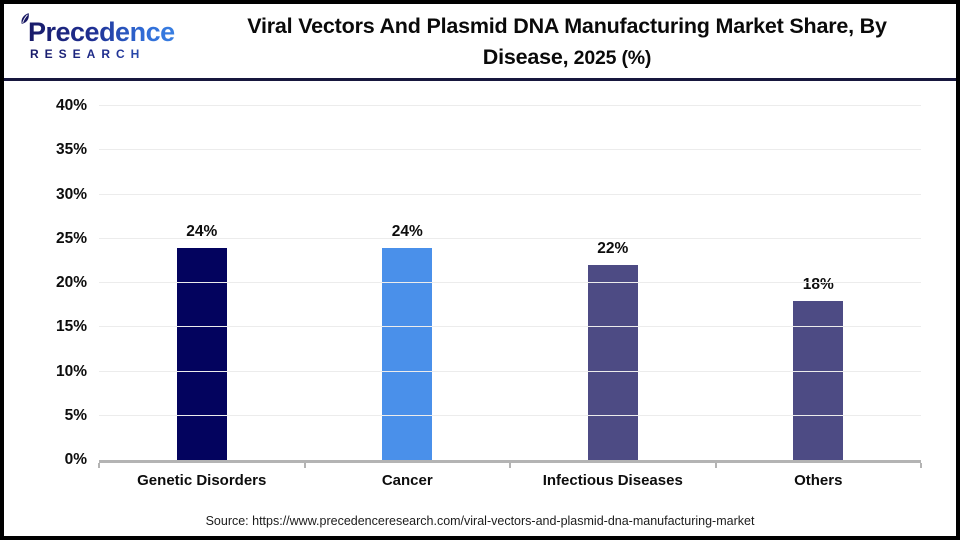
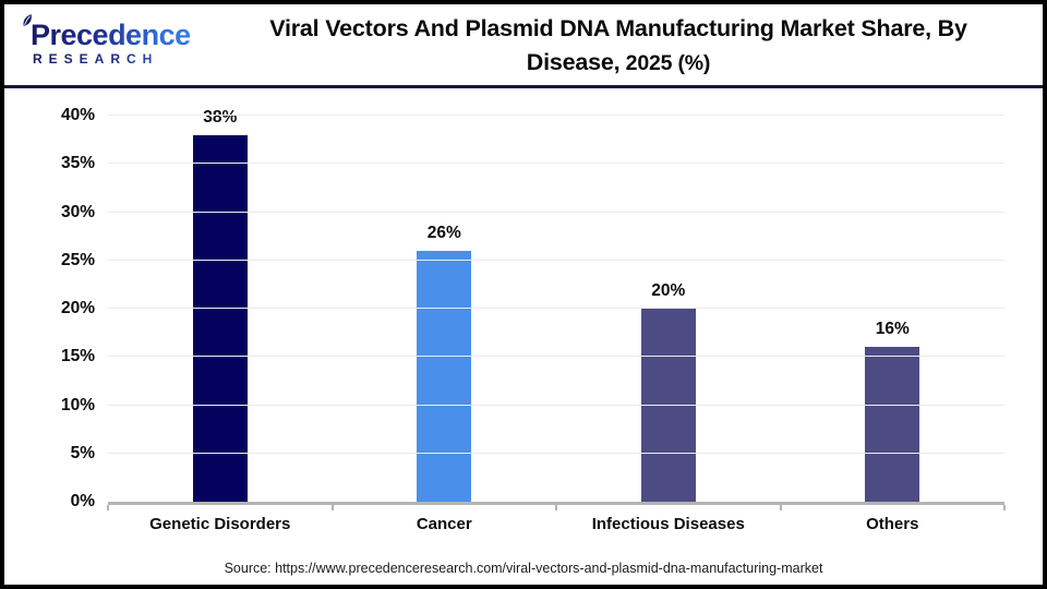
Genetic Disorders: 24% -> 38%
Cancer: 24% -> 26%
Infectious Diseases: 22% -> 20%
Others: 18% -> 16%
